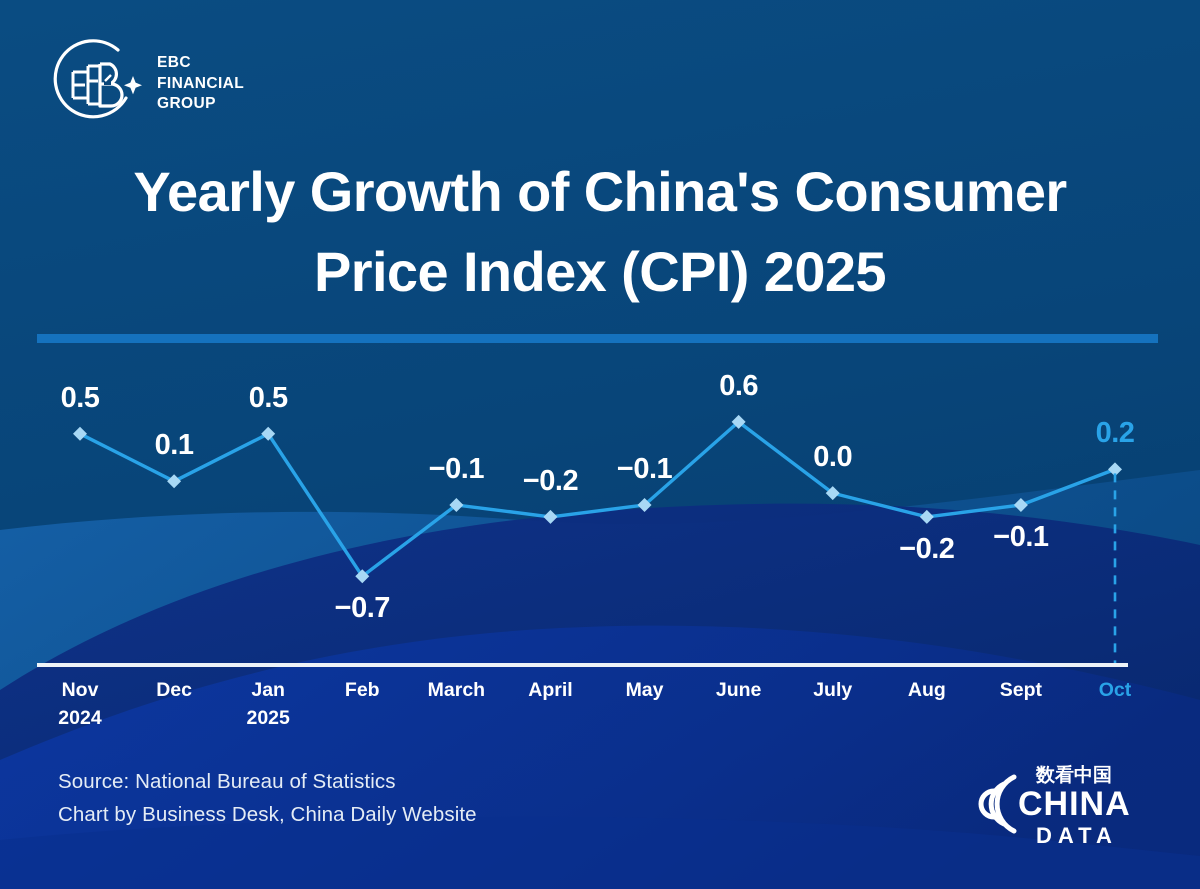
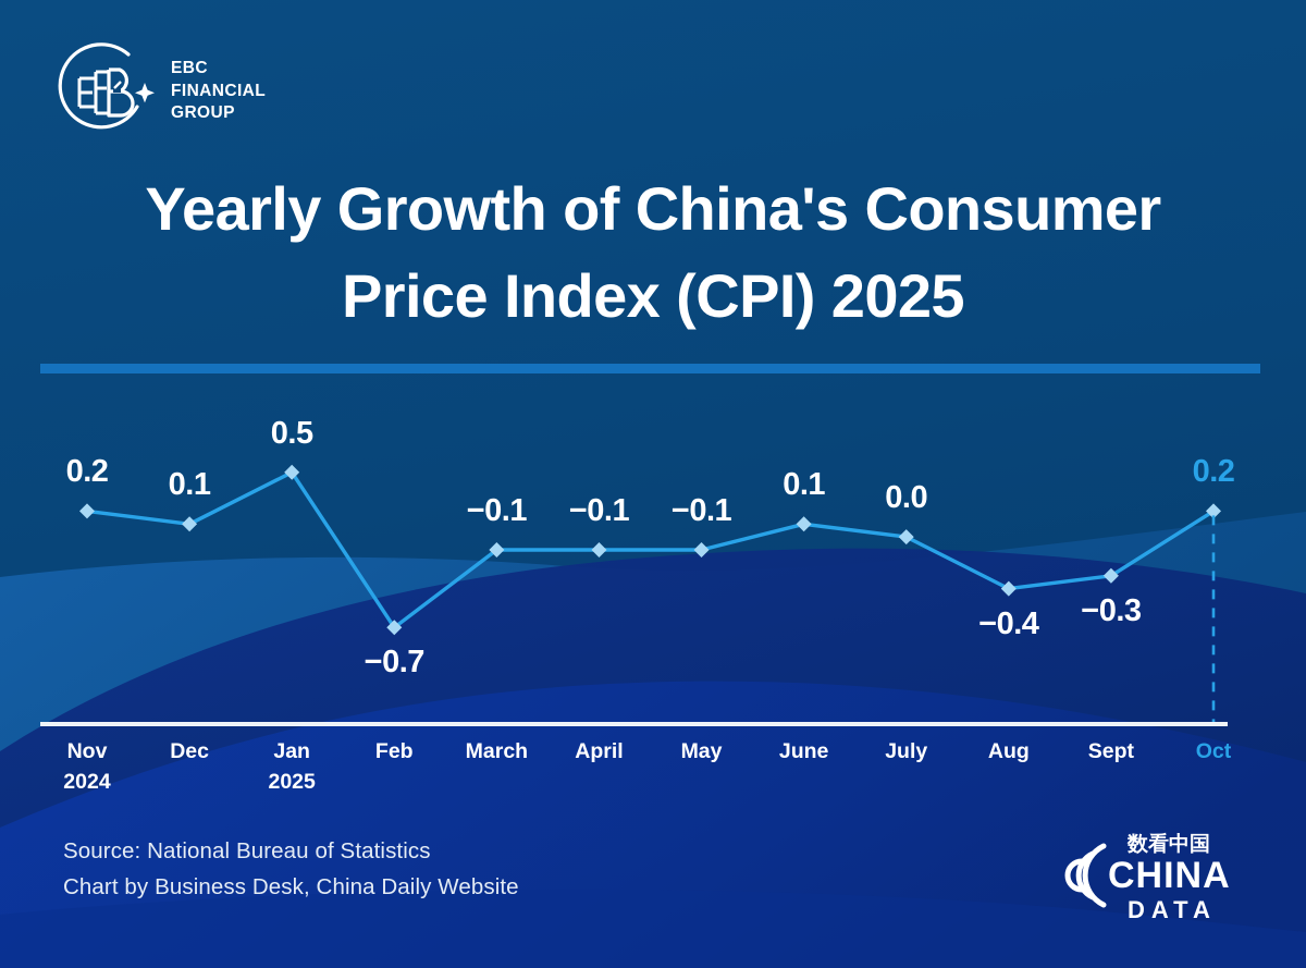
Nov 2024: 0.5 -> 0.2
April: −0.2 -> −0.1
June: 0.6 -> 0.1
Aug: −0.2 -> −0.4
Sept: −0.1 -> −0.3
